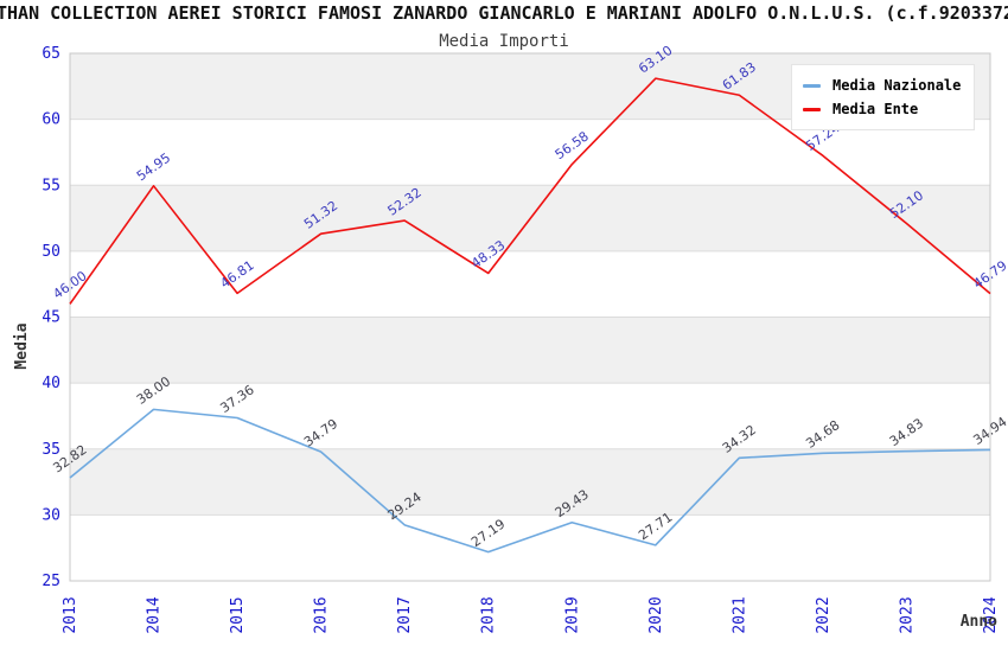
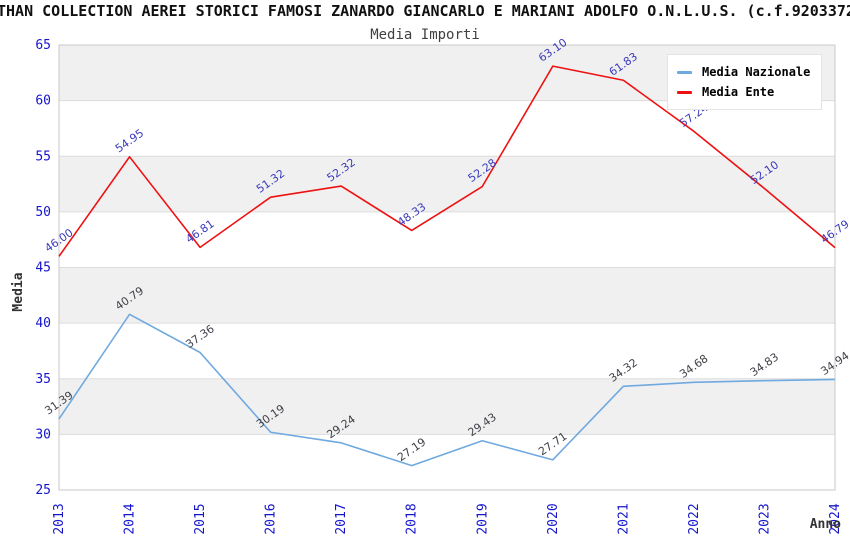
Media Nazionale/2013: 32.82 -> 31.39
Media Nazionale/2014: 38.00 -> 40.79
Media Nazionale/2016: 34.79 -> 30.19
Media Ente/2019: 56.58 -> 52.28
